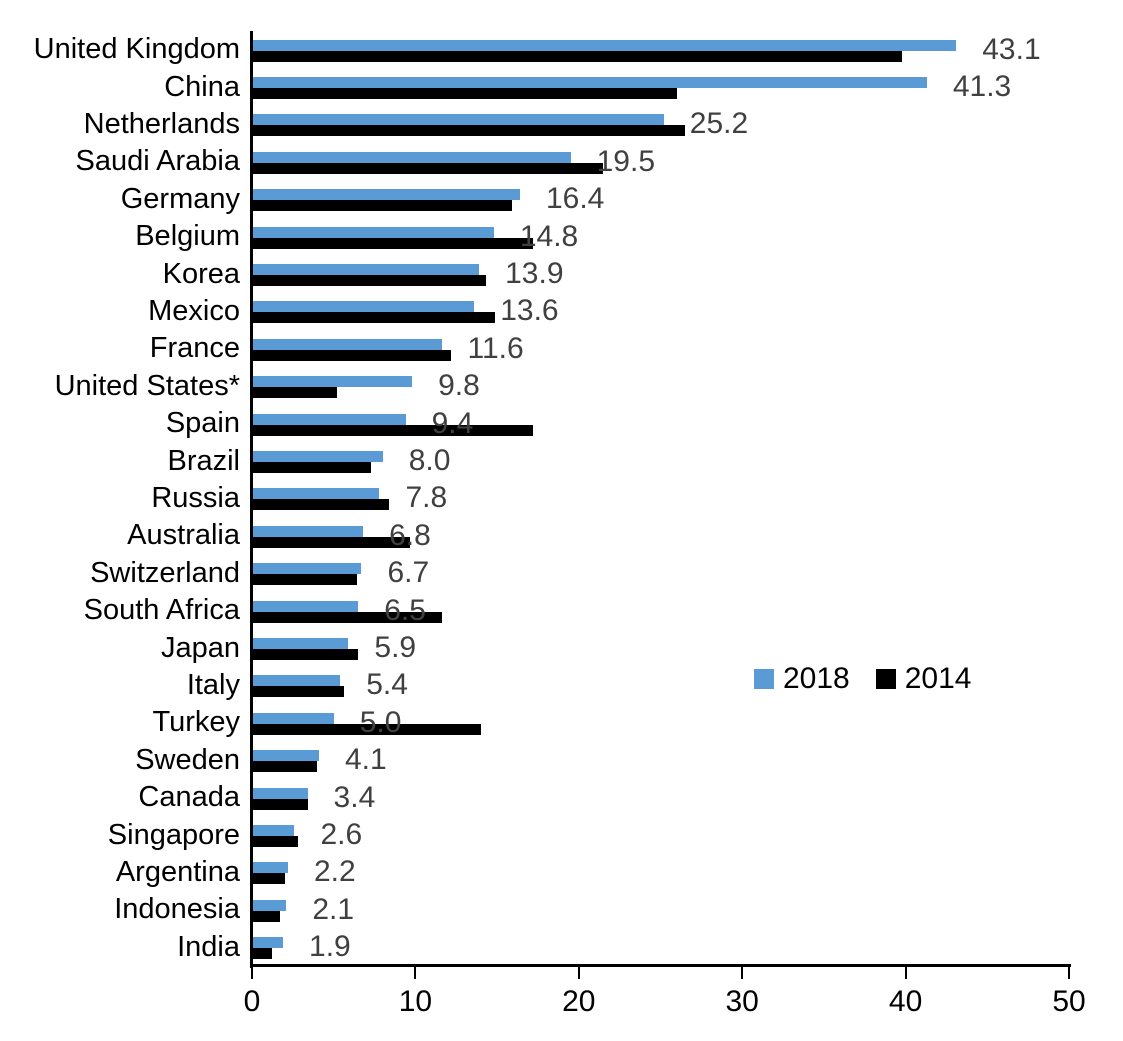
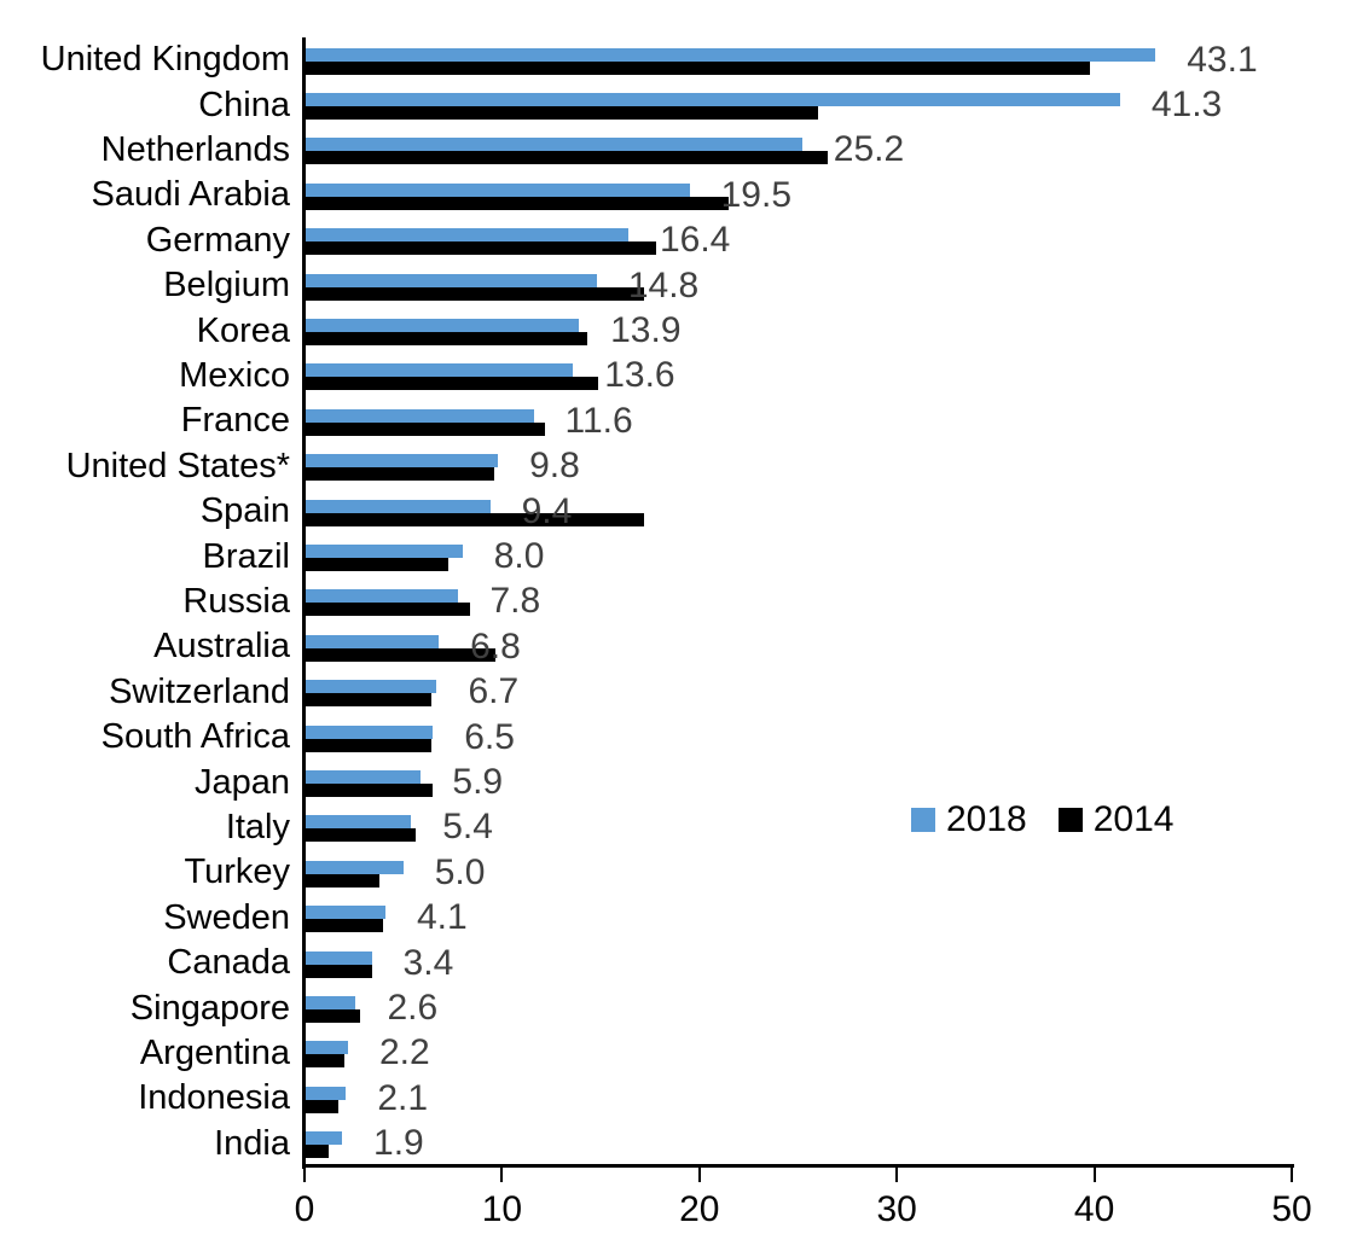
2014/Germany: 15.9 -> 17.8
2014/United States*: 5.2 -> 9.6
2014/South Africa: 11.6 -> 6.4
2014/Turkey: 14.0 -> 3.8
